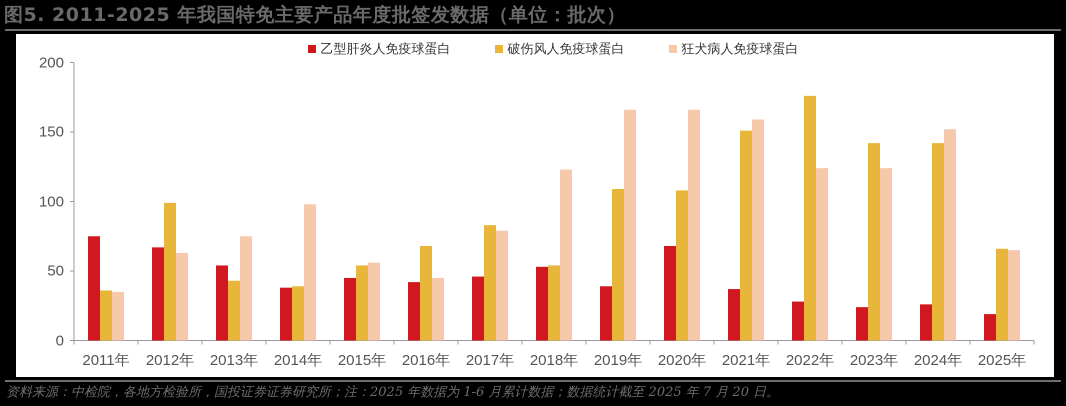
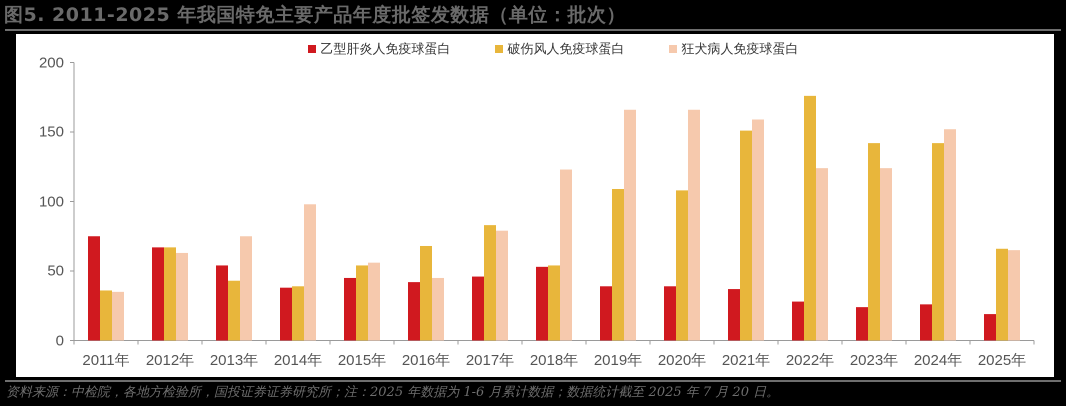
破伤风人免疫球蛋白/2012年: 99 -> 67
乙型肝炎人免疫球蛋白/2020年: 68 -> 39
